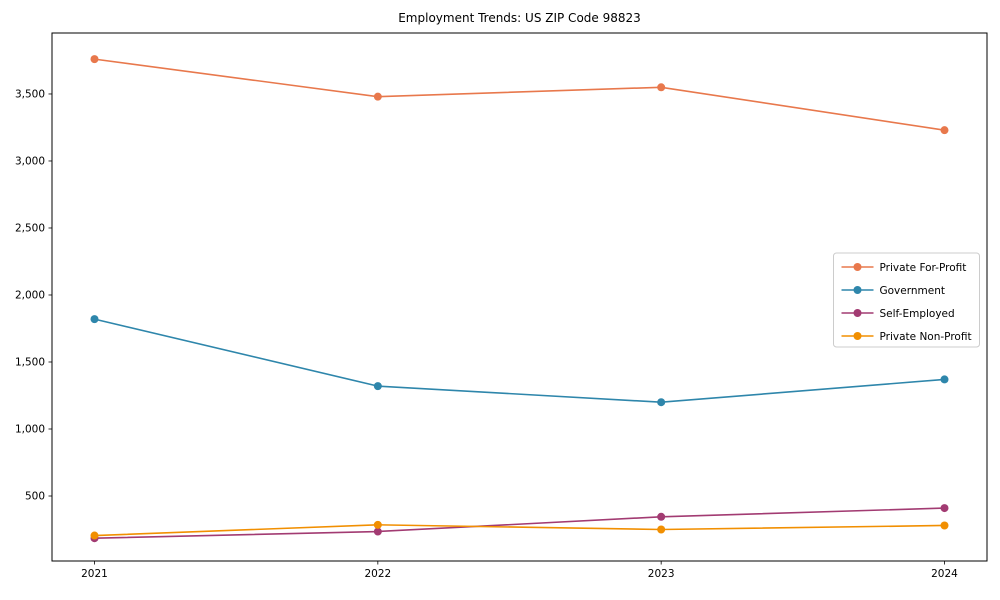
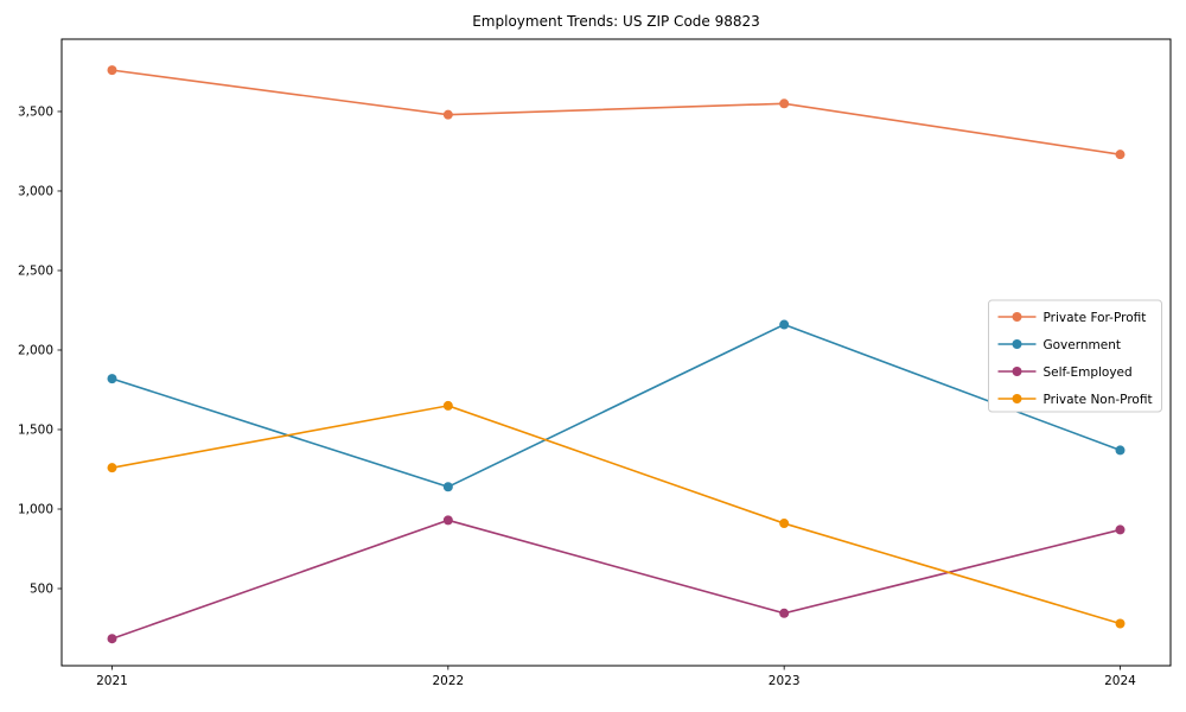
Private Non-Profit/2021: 200 -> 1260
Government/2022: 1320 -> 1140
Self-Employed/2022: 240 -> 930
Private Non-Profit/2022: 280 -> 1650
Government/2023: 1200 -> 2160
Private Non-Profit/2023: 250 -> 910
Self-Employed/2024: 410 -> 870
